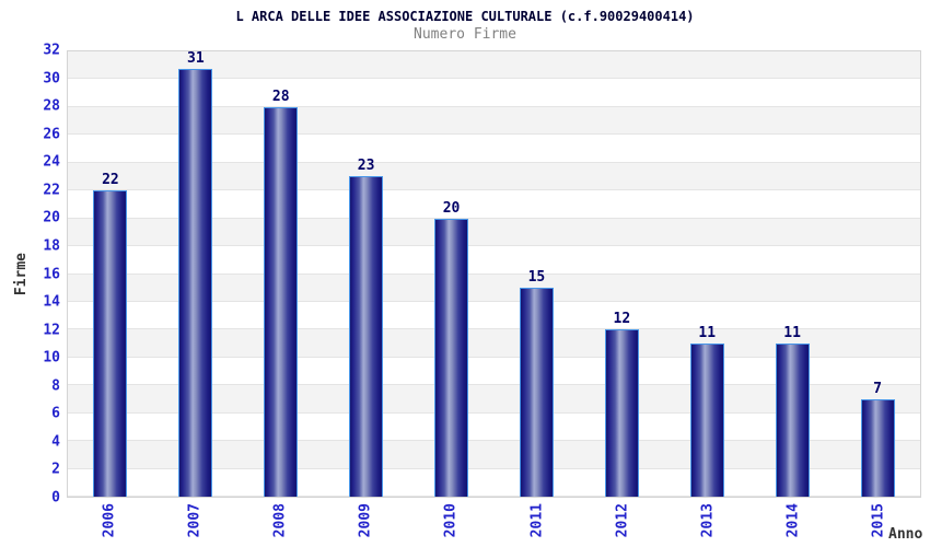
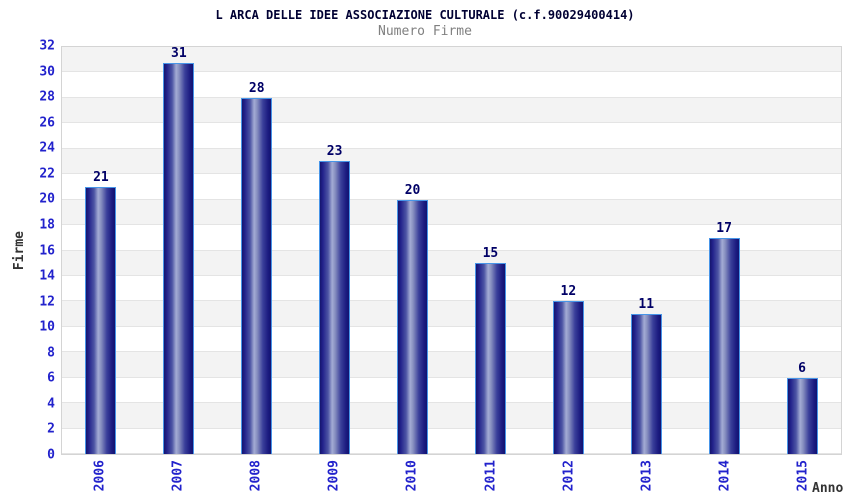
2006: 22 -> 21
2014: 11 -> 17
2015: 7 -> 6
